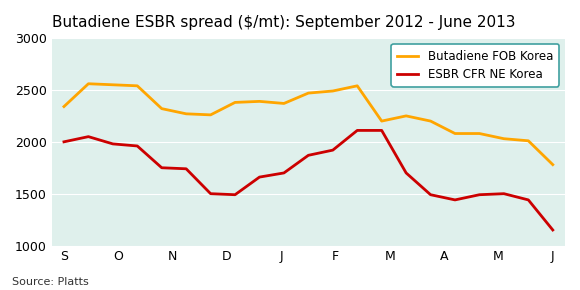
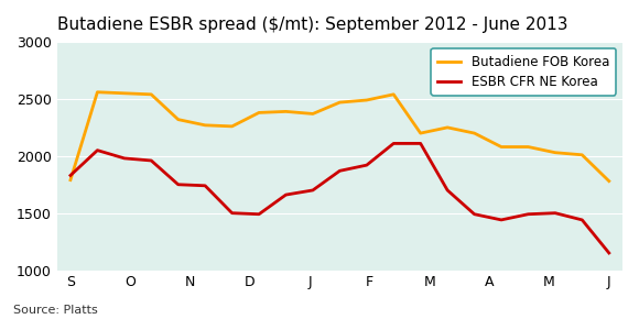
Butadiene FOB Korea/S: 2340 -> 1790
ESBR CFR NE Korea/S: 2000 -> 1830
